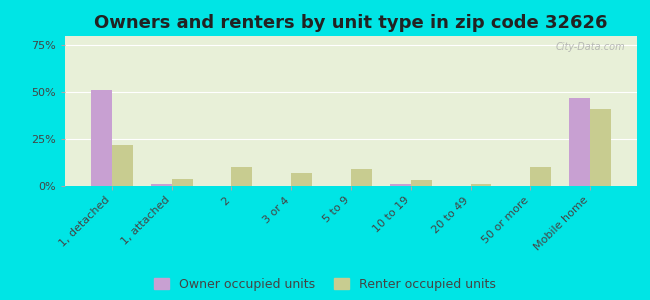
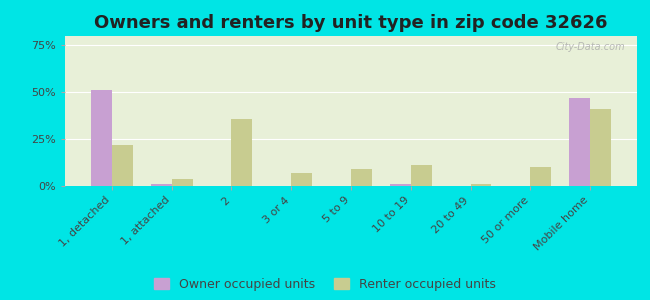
Renter occupied units/2: 10% -> 36%
Renter occupied units/10 to 19: 3% -> 11%
